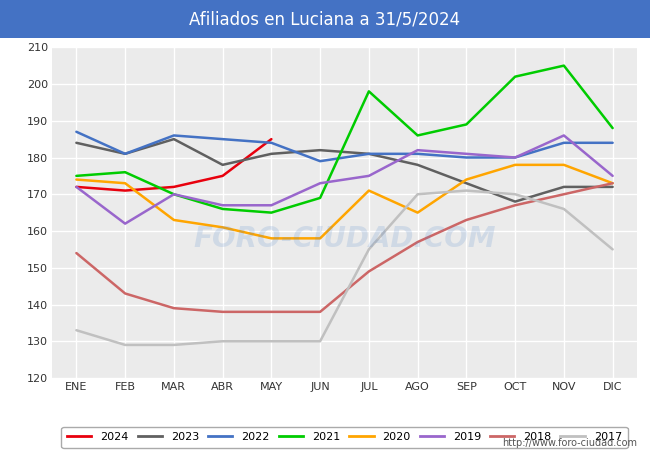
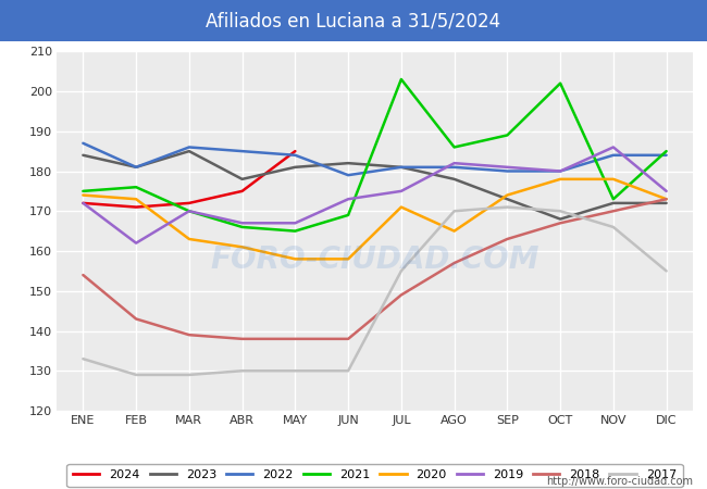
2021/JUL: 198 -> 203
2021/NOV: 205 -> 173
2021/DIC: 188 -> 185
